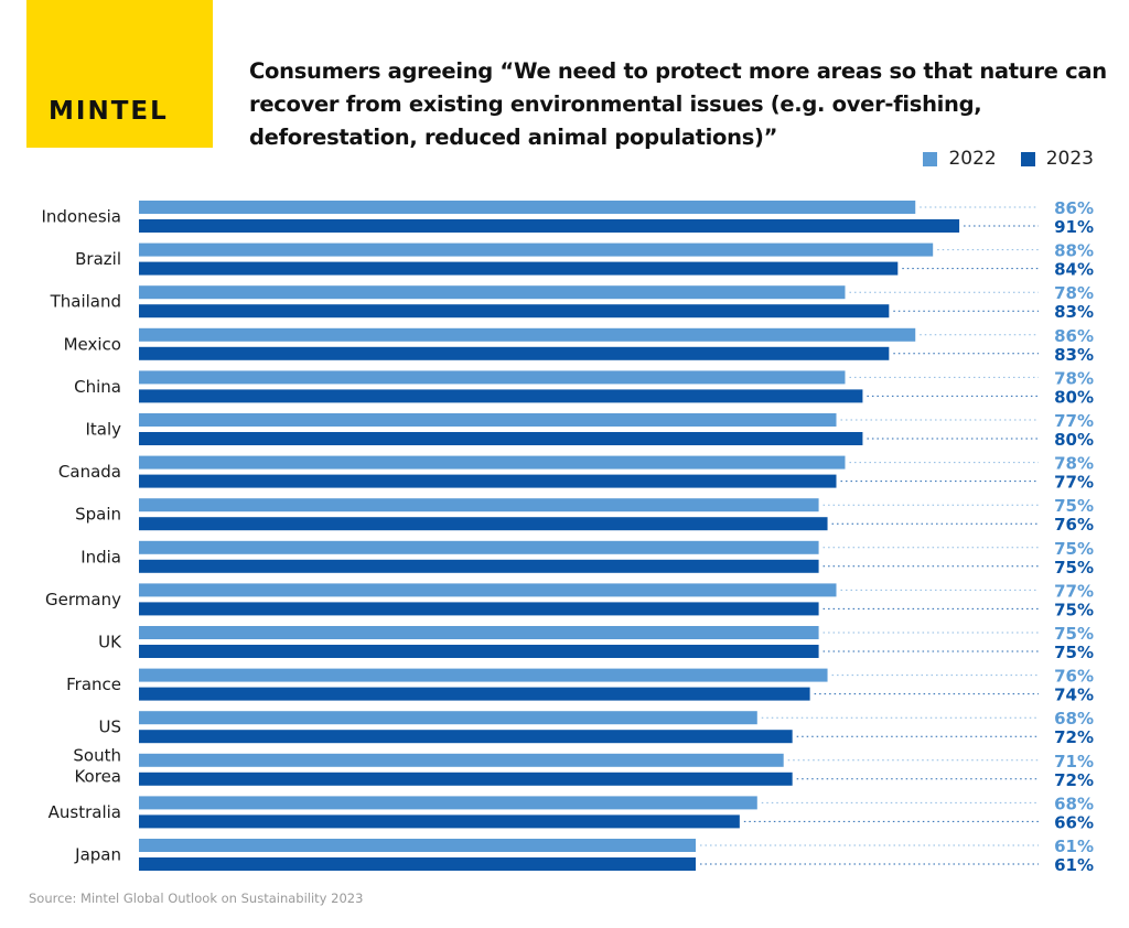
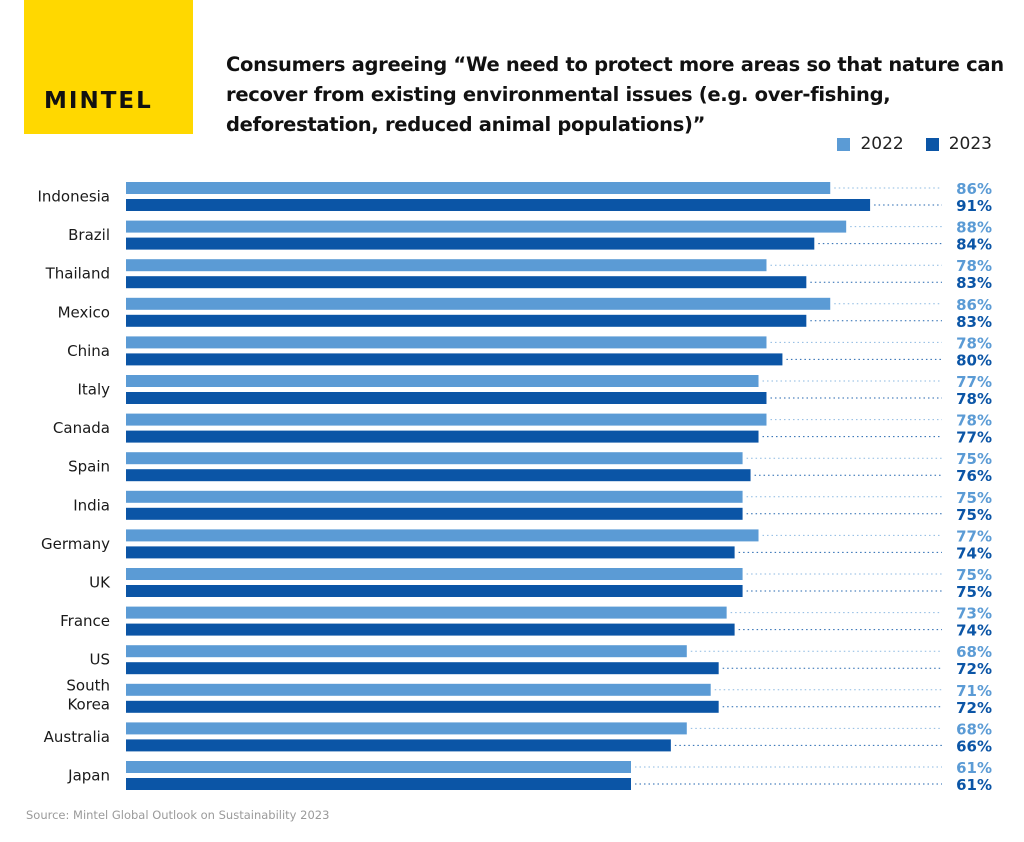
2023/Italy: 80% -> 78%
2023/Germany: 75% -> 74%
2022/France: 76% -> 73%
